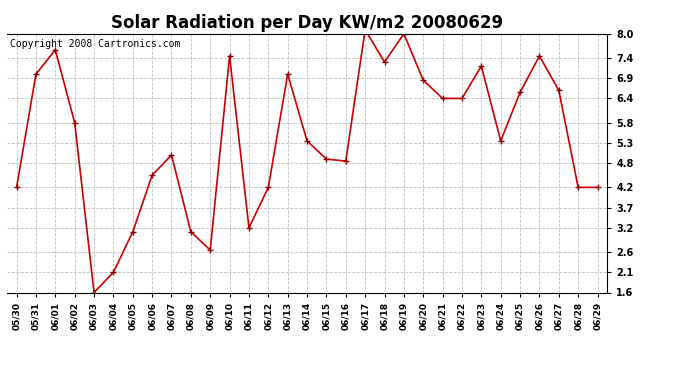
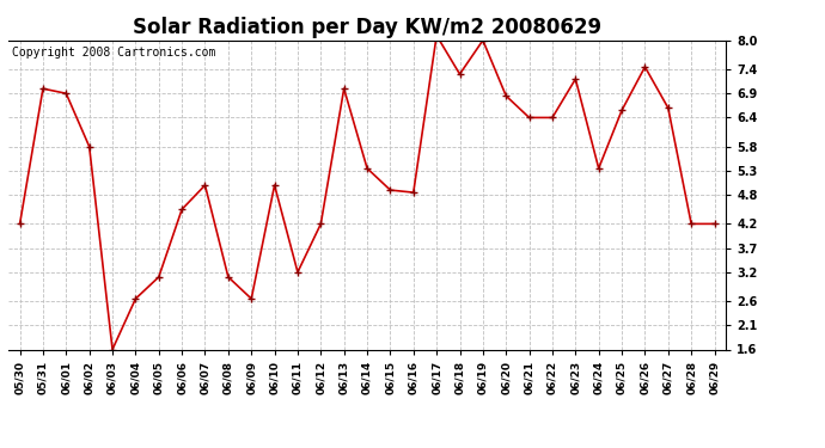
06/01: 7.60 -> 6.90
06/04: 2.10 -> 2.65
06/10: 7.45 -> 5.00
